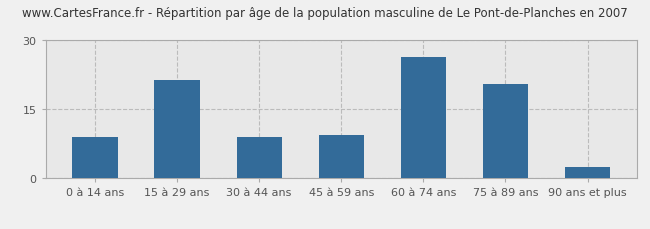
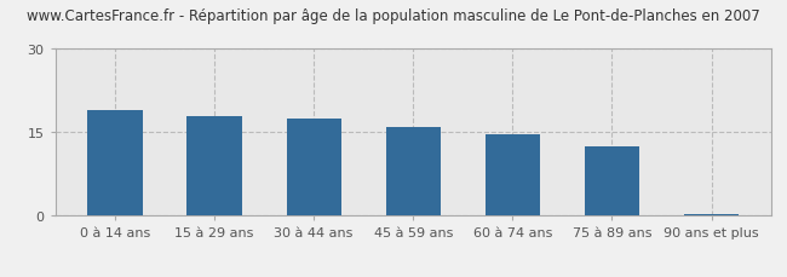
0 à 14 ans: 9.0 -> 19.0
15 à 29 ans: 21.5 -> 18.0
30 à 44 ans: 9.0 -> 17.5
45 à 59 ans: 9.5 -> 16.0
60 à 74 ans: 26.5 -> 14.7
75 à 89 ans: 20.5 -> 12.5
90 ans et plus: 2.5 -> 0.2
